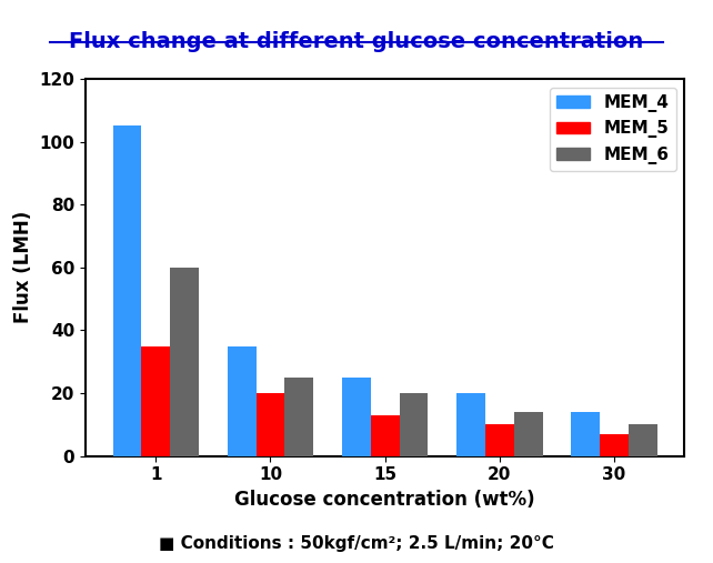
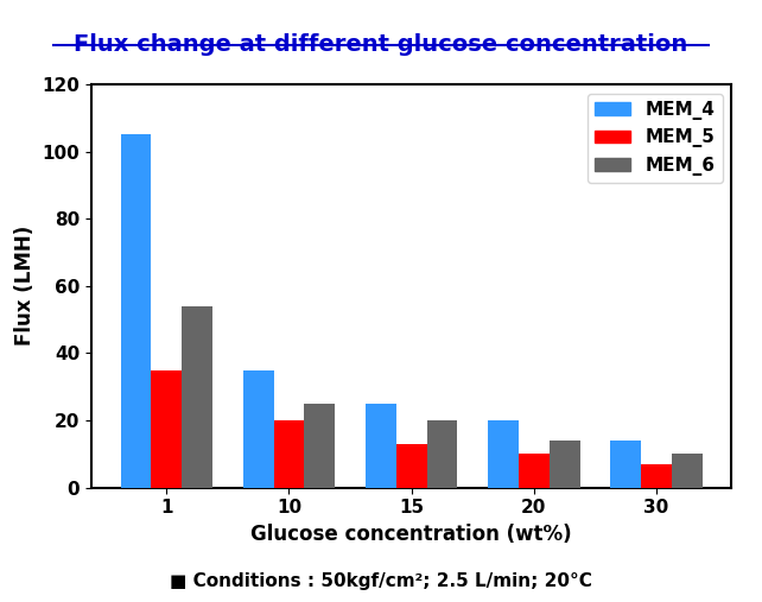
MEM_6/1: 60 -> 54
